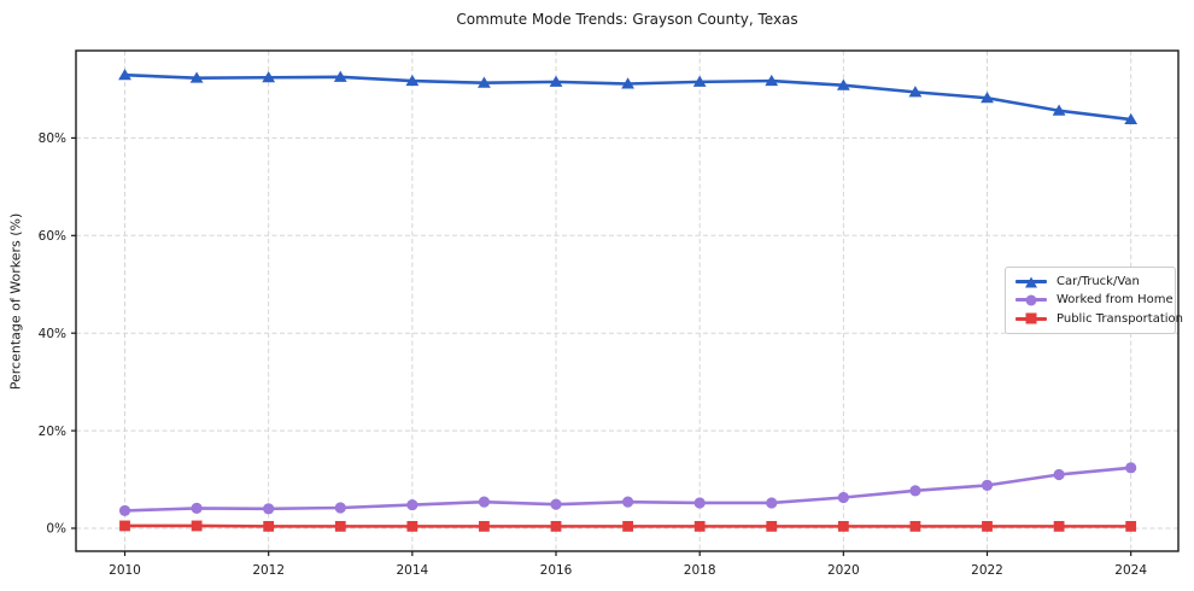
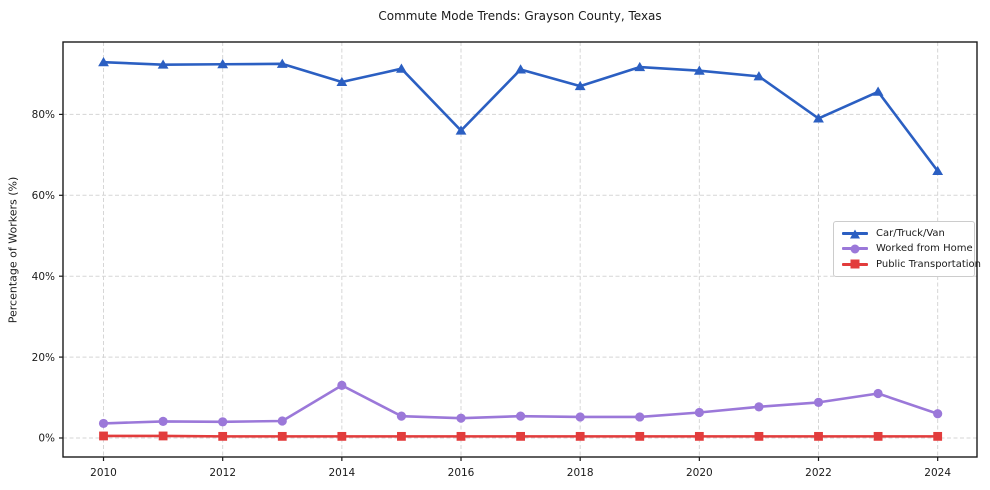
Car/Truck/Van/2014: 92% -> 88%
Worked from Home/2014: 5% -> 13%
Car/Truck/Van/2016: 92% -> 76%
Car/Truck/Van/2018: 92% -> 87%
Car/Truck/Van/2022: 88% -> 79%
Car/Truck/Van/2024: 84% -> 66%
Worked from Home/2024: 12% -> 6%
